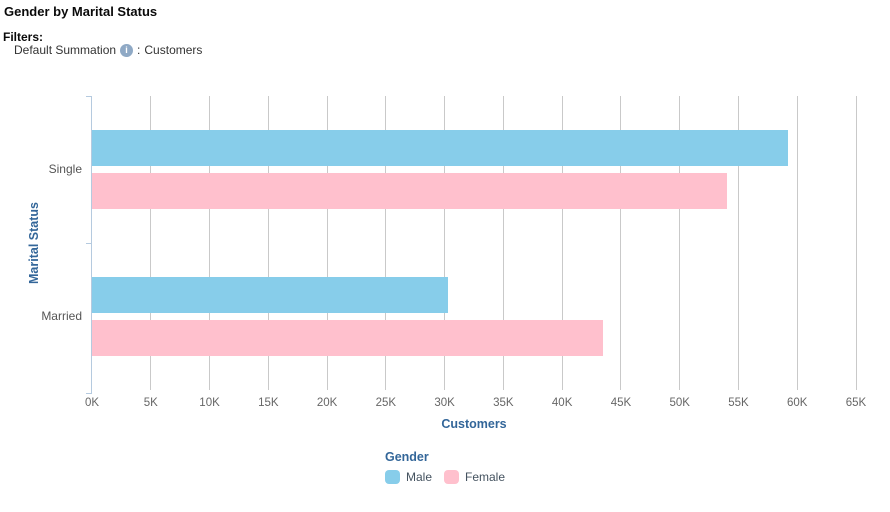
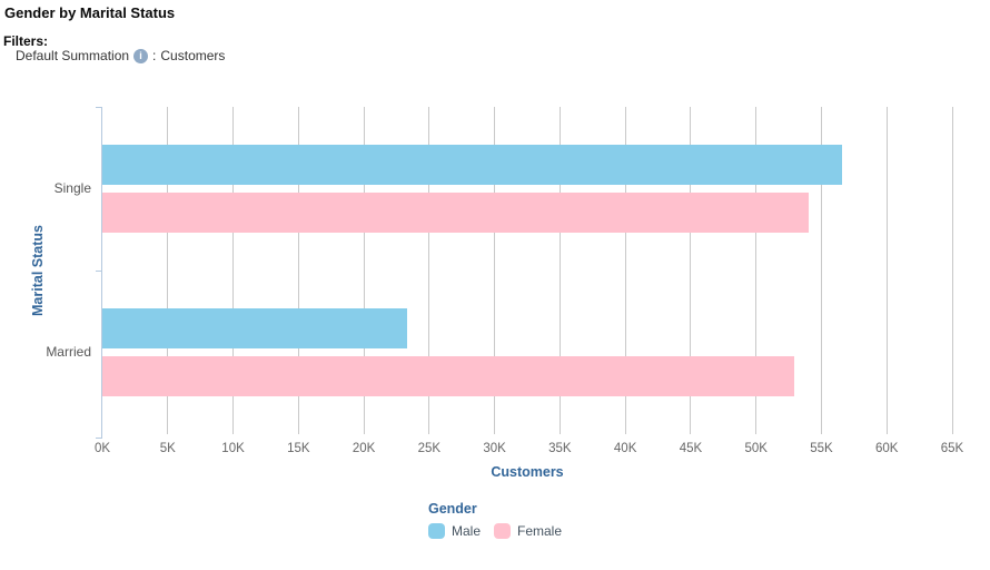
Male/Single: 59.2K -> 56.6K
Male/Married: 30.3K -> 23.3K
Female/Married: 43.5K -> 52.9K
